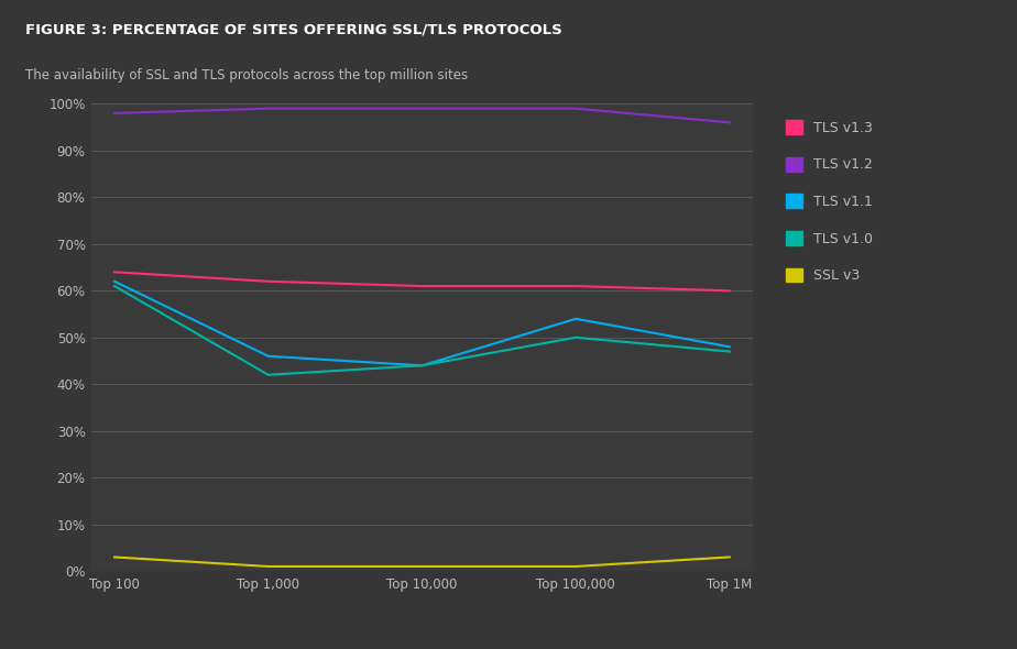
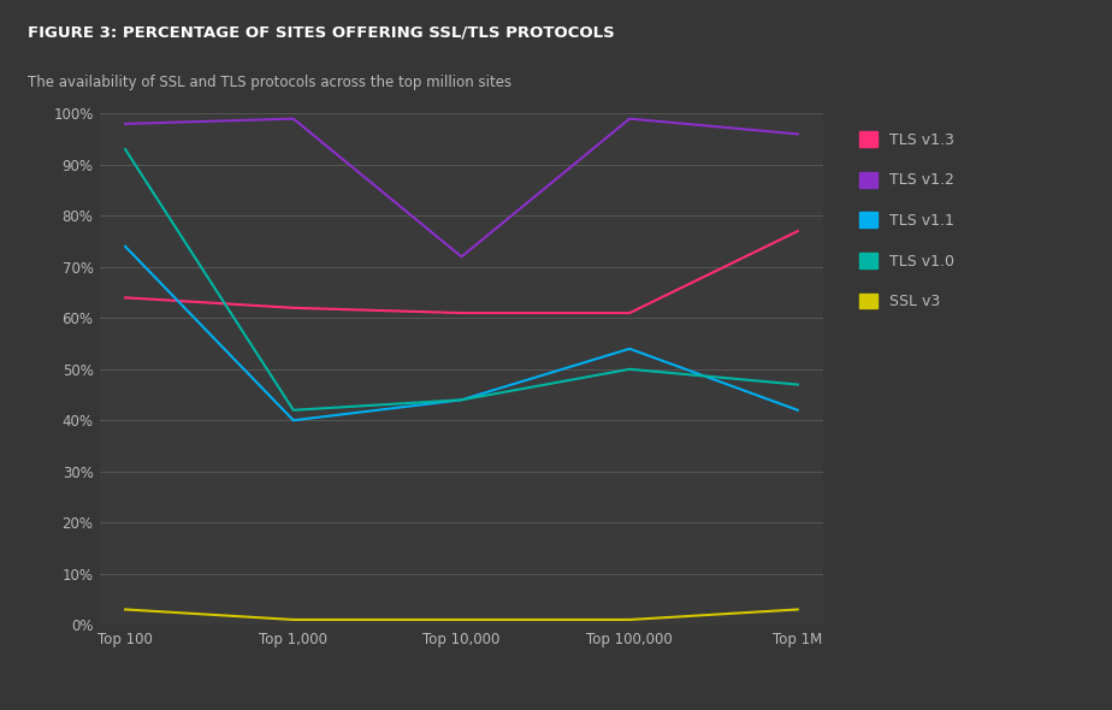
TLS v1.1/Top 100: 62% -> 74%
TLS v1.0/Top 100: 61% -> 93%
TLS v1.1/Top 1,000: 46% -> 40%
TLS v1.2/Top 10,000: 99% -> 72%
TLS v1.3/Top 1M: 60% -> 77%
TLS v1.1/Top 1M: 48% -> 42%
